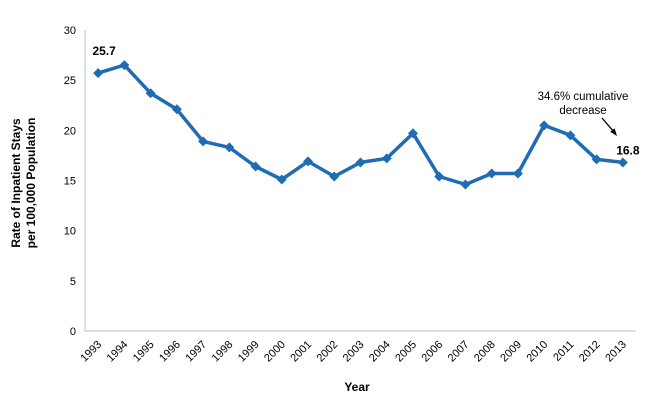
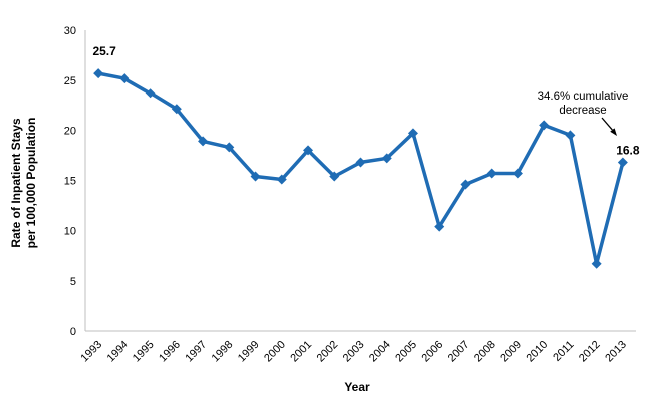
1994: 26.5 -> 25.2
1999: 16.4 -> 15.4
2001: 16.9 -> 18.0
2006: 15.4 -> 10.4
2012: 17.1 -> 6.7
